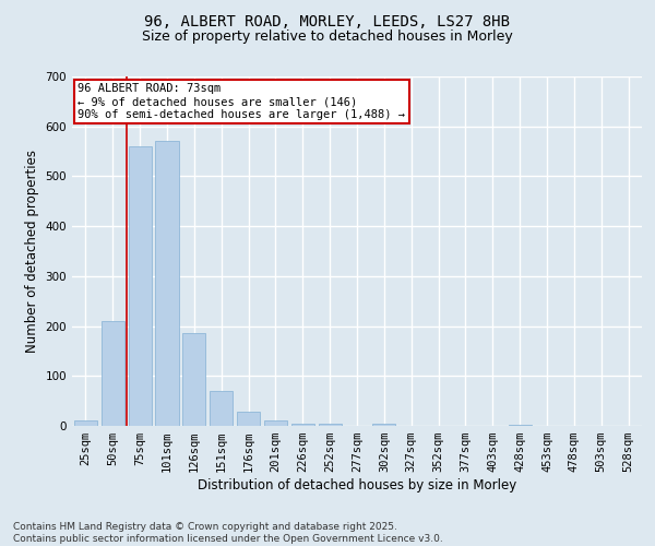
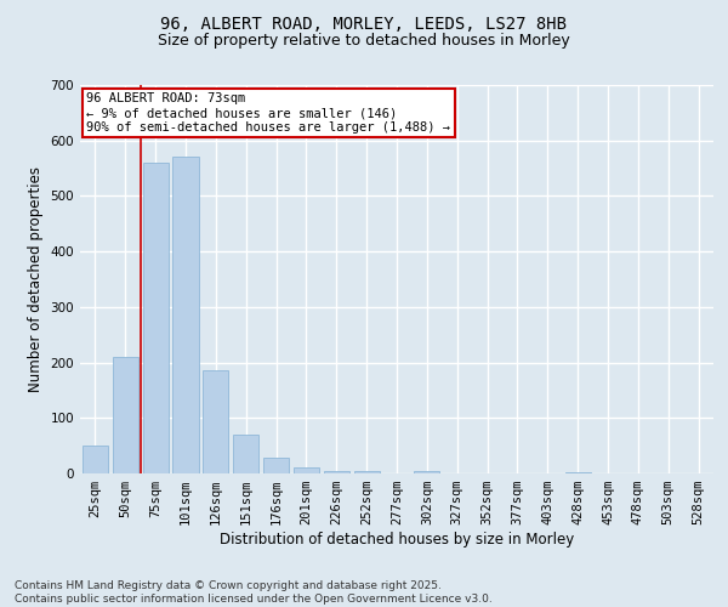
25sqm: 10 -> 50
